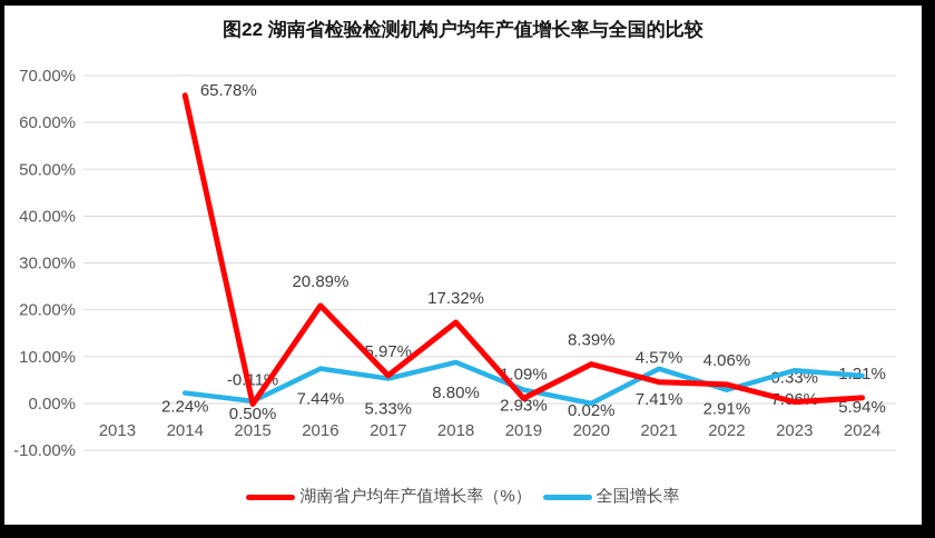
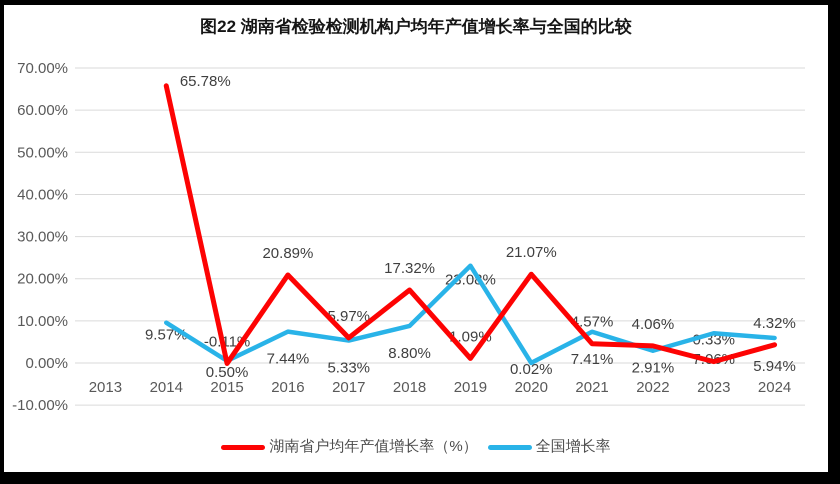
全国增长率/2014: 2.24% -> 9.57%
全国增长率/2019: 2.93% -> 23.08%
湖南省户均年产值增长率（%）/2020: 8.39% -> 21.07%
湖南省户均年产值增长率（%）/2024: 1.21% -> 4.32%
